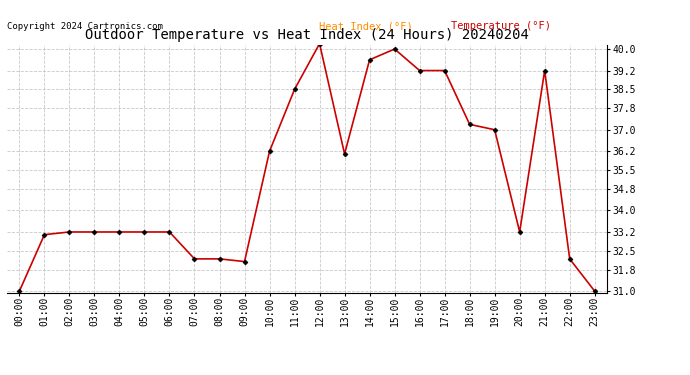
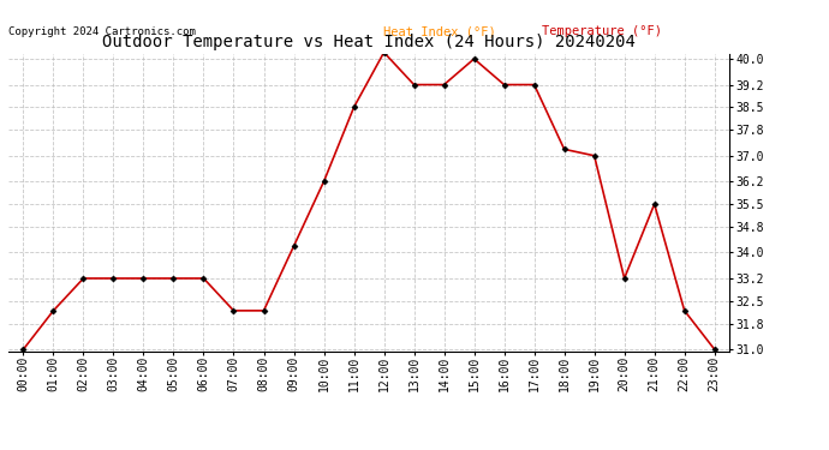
01:00: 33.1 -> 32.2
09:00: 32.1 -> 34.2
13:00: 36.1 -> 39.2
14:00: 39.6 -> 39.2
21:00: 39.2 -> 35.5
